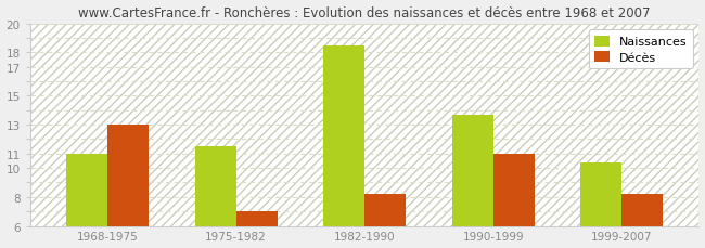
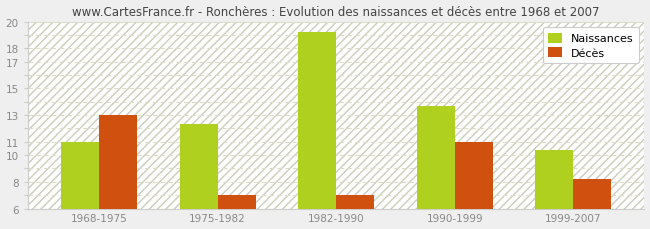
Naissances/1975-1982: 11.5 -> 12.3
Naissances/1982-1990: 18.5 -> 19.2
Décès/1982-1990: 8.2 -> 7.0
